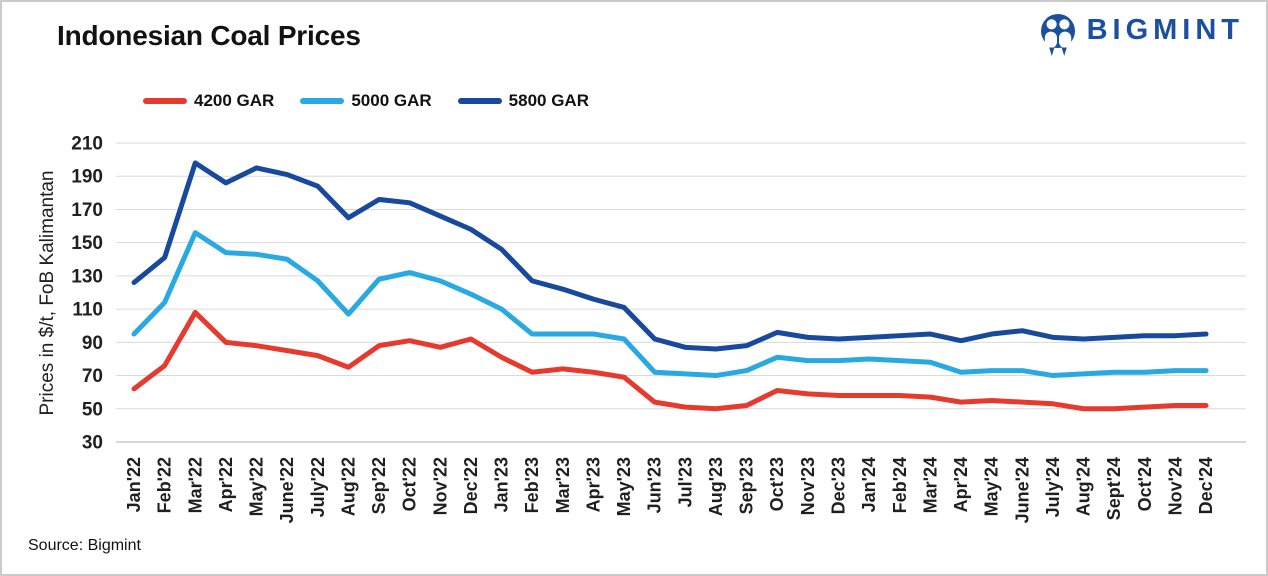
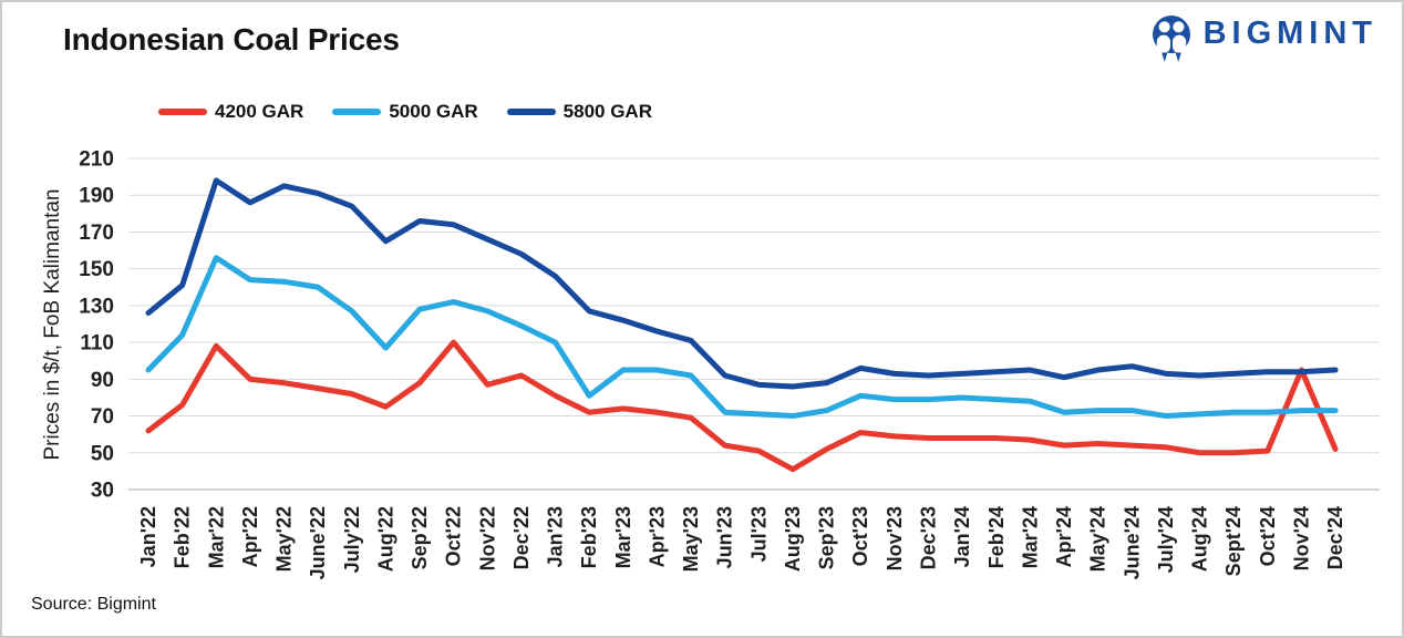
4200 GAR/Oct'22: 91 -> 110
5000 GAR/Feb'23: 95 -> 81
4200 GAR/Aug'23: 50 -> 41
4200 GAR/Nov'24: 52 -> 95
